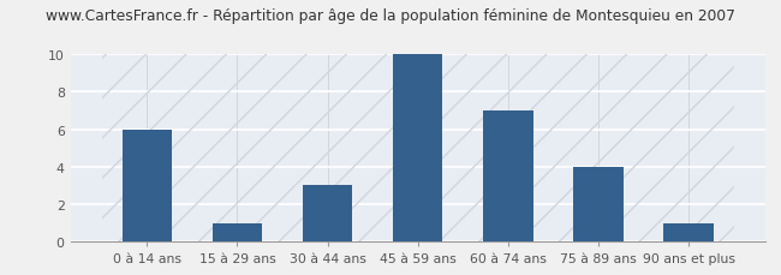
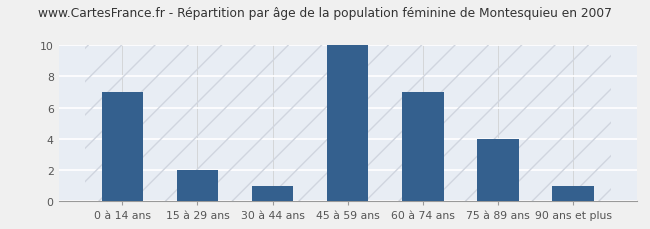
0 à 14 ans: 6 -> 7
15 à 29 ans: 1 -> 2
30 à 44 ans: 3 -> 1
